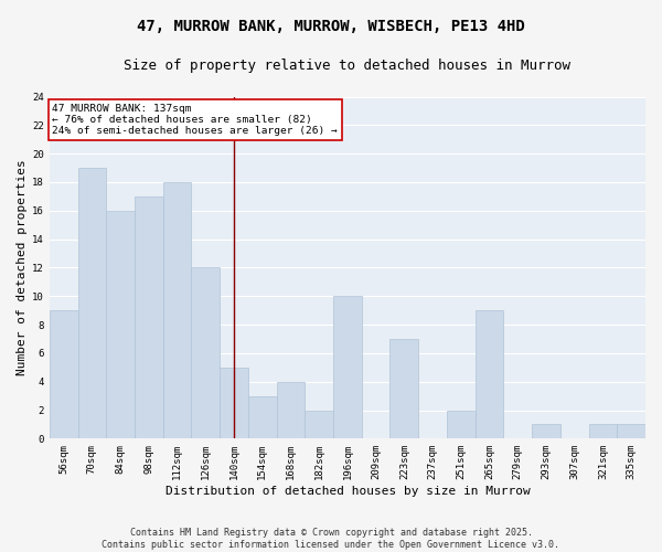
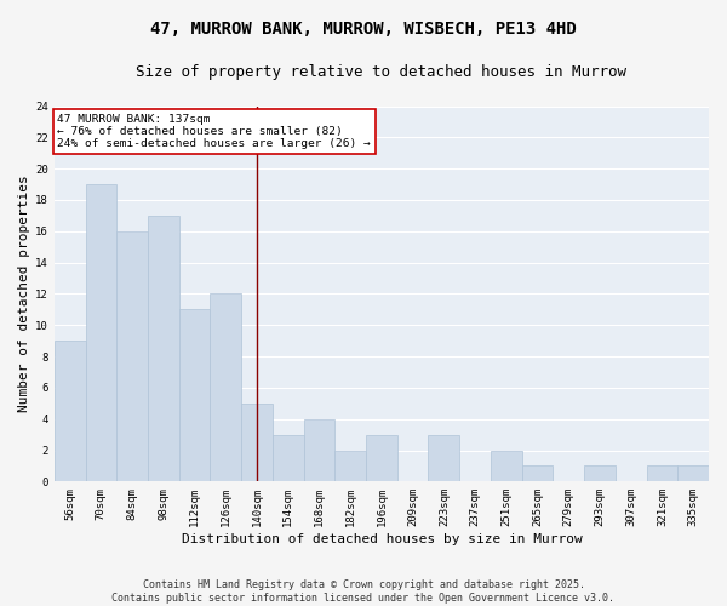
112sqm: 18 -> 11
196sqm: 10 -> 3
223sqm: 7 -> 3
265sqm: 9 -> 1
